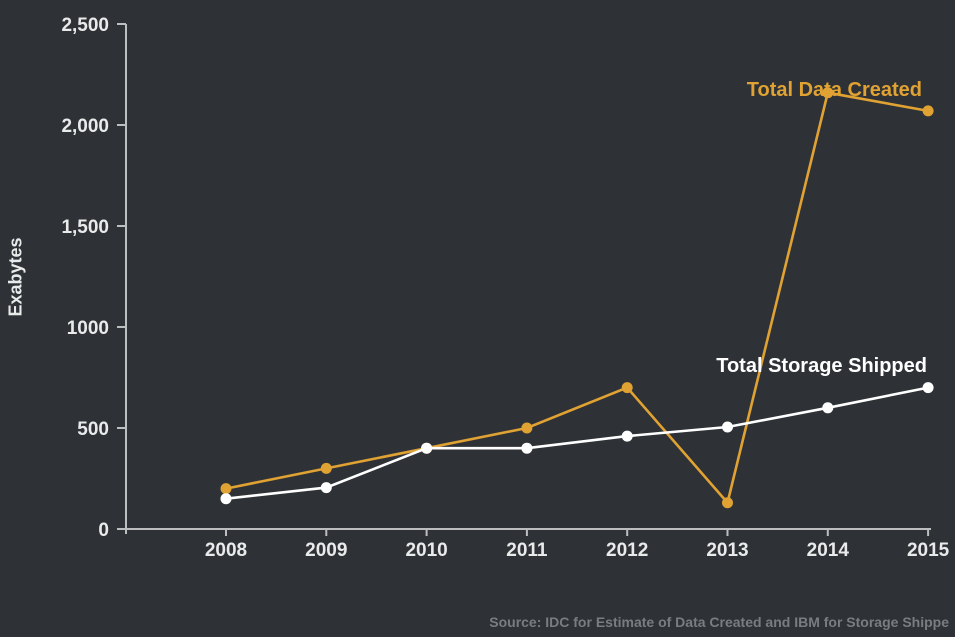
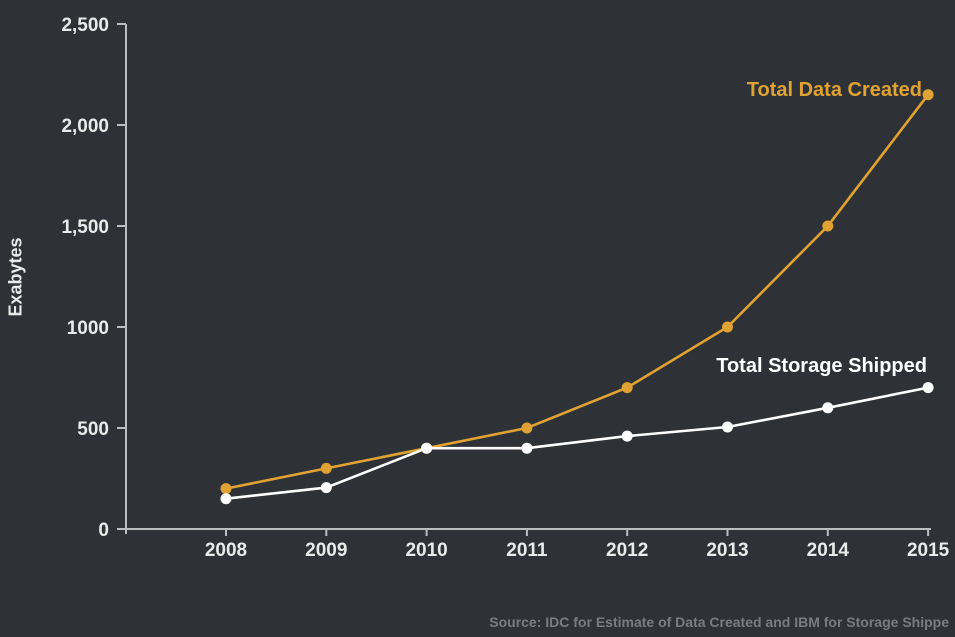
Total Data Created/2013: 130 -> 1000
Total Data Created/2014: 2160 -> 1500
Total Data Created/2015: 2070 -> 2150
